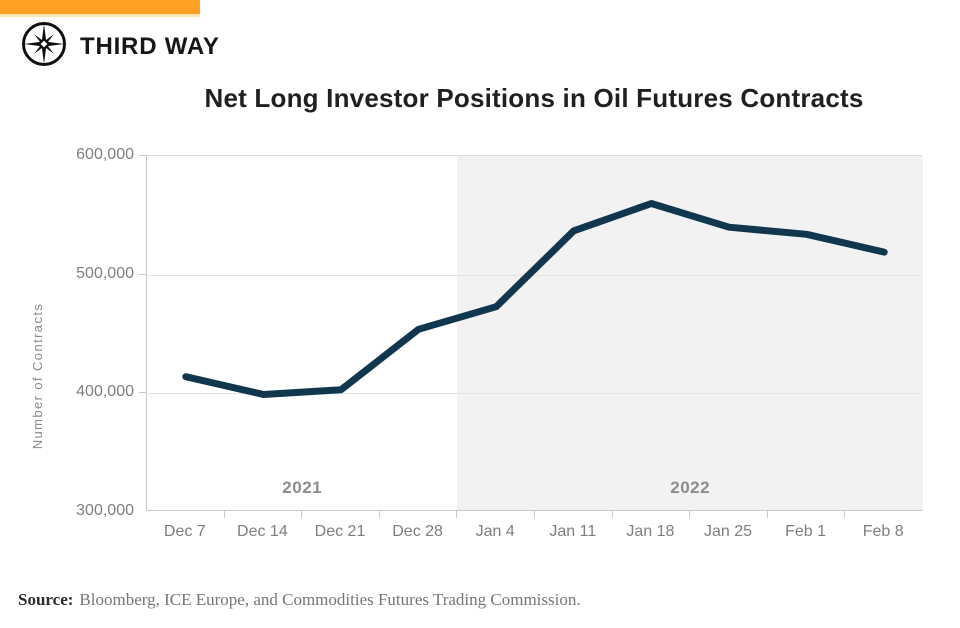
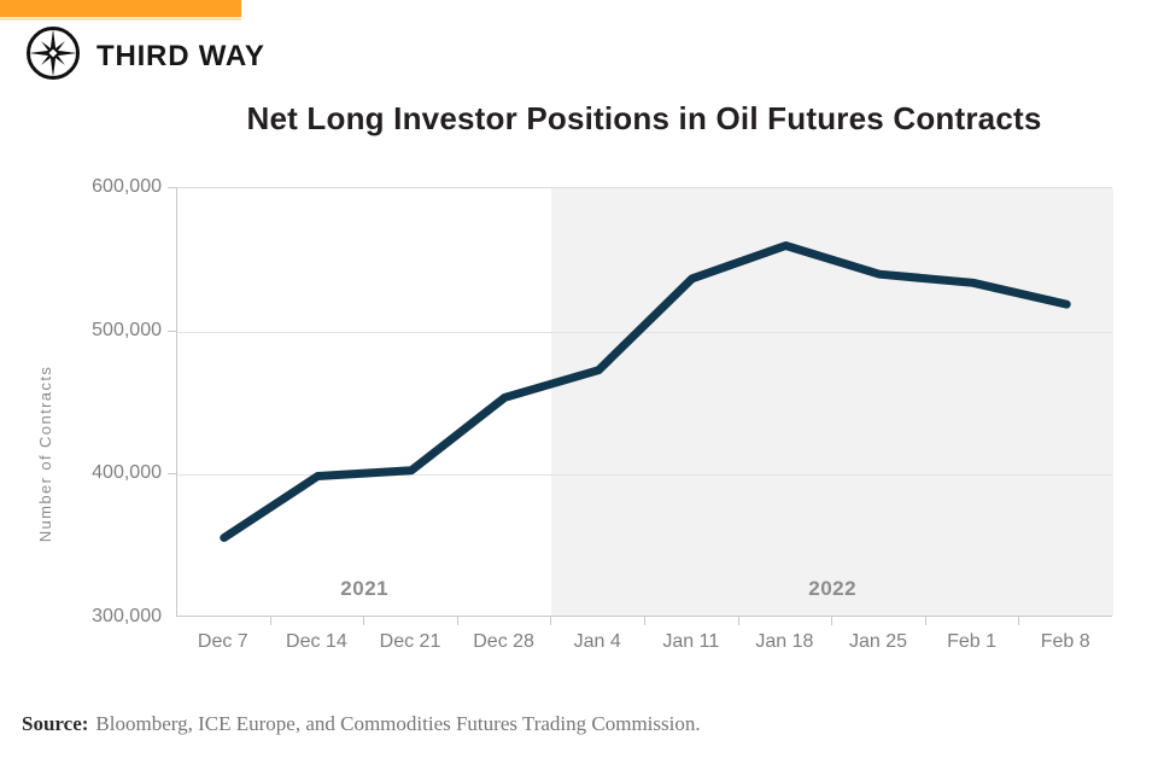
Dec 7: 414000 -> 356000
